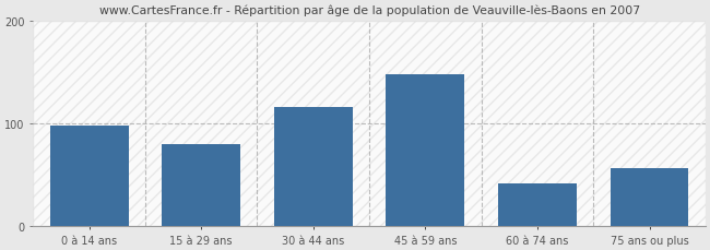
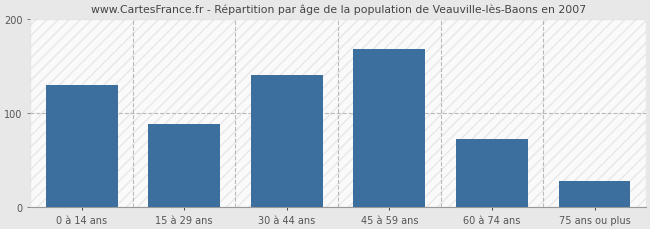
0 à 14 ans: 98 -> 130
15 à 29 ans: 80 -> 88
30 à 44 ans: 116 -> 140
45 à 59 ans: 148 -> 168
60 à 74 ans: 42 -> 72
75 ans ou plus: 56 -> 28
